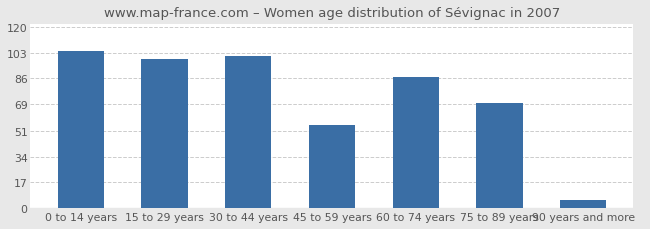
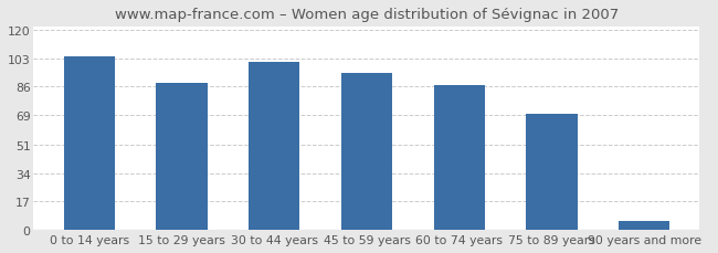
15 to 29 years: 99 -> 88
45 to 59 years: 55 -> 94
